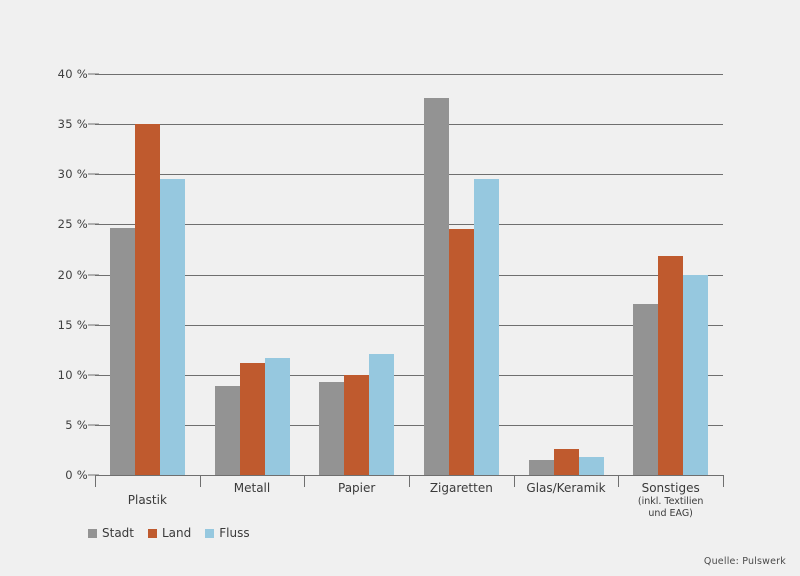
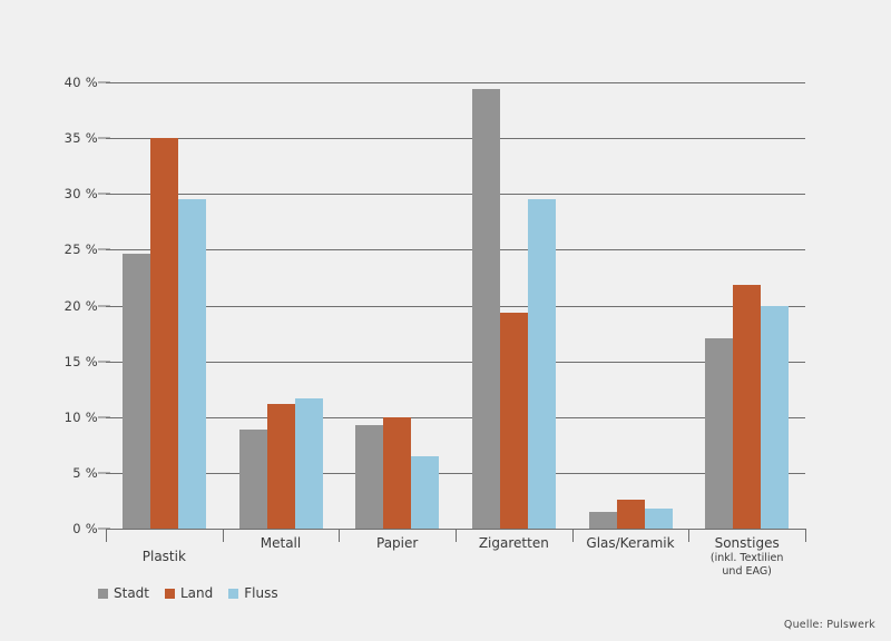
Fluss/Papier: 12.1% -> 6.5%
Stadt/Zigaretten: 37.6% -> 39.4%
Land/Zigaretten: 24.5% -> 19.4%
